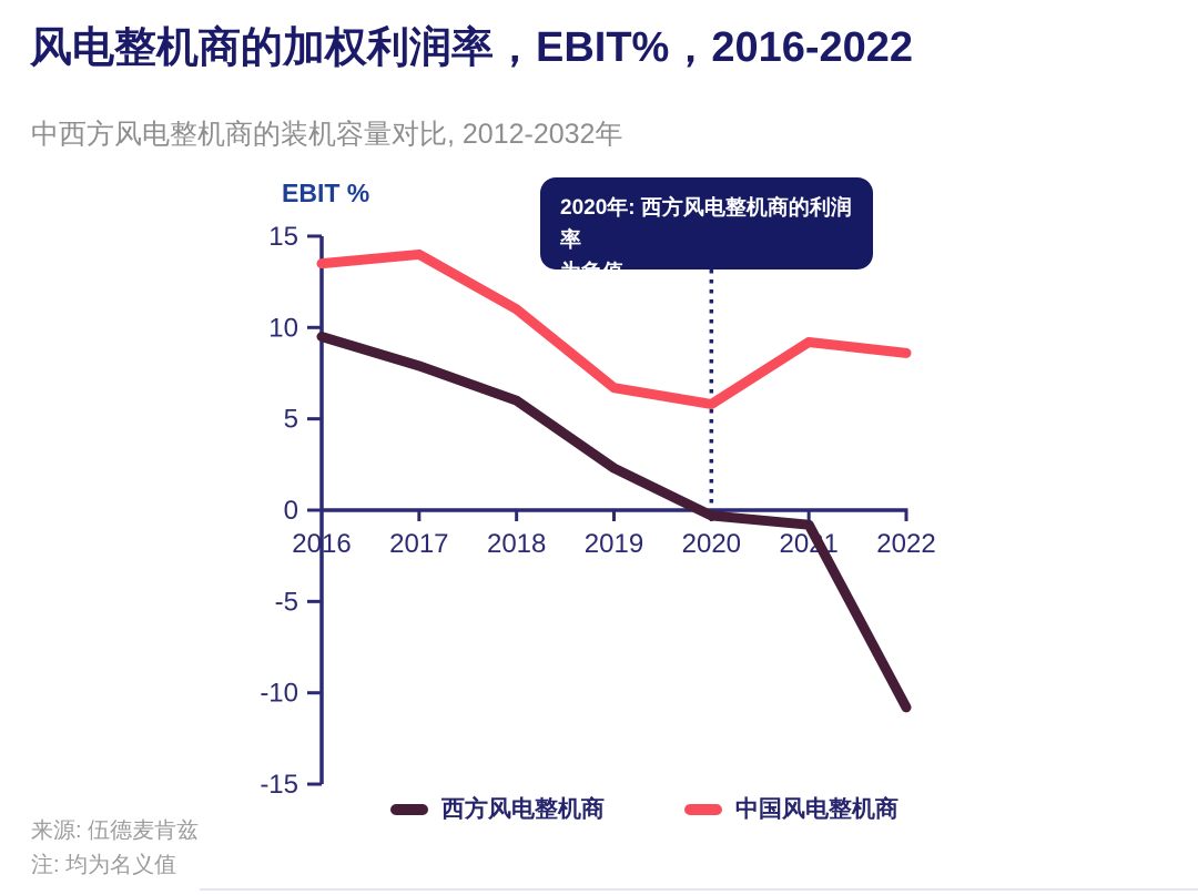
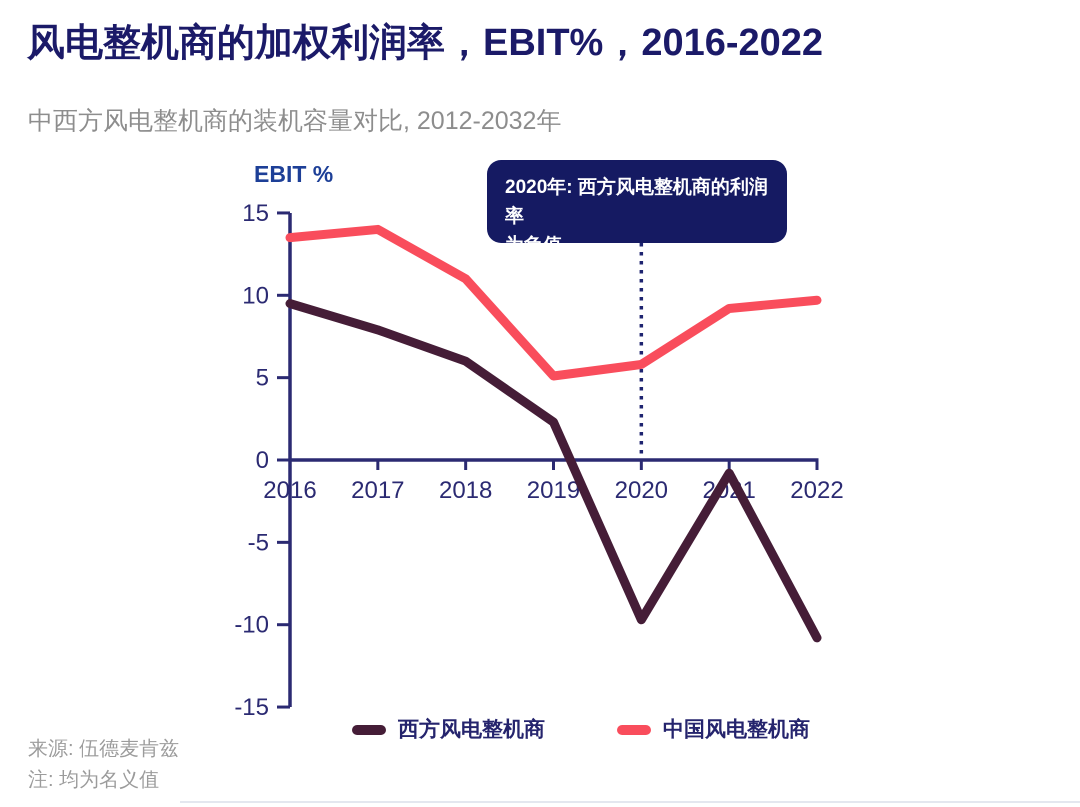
中国风电整机商/2019: 6.7 -> 5.1
西方风电整机商/2020: -0.3 -> -9.7
中国风电整机商/2022: 8.6 -> 9.7
